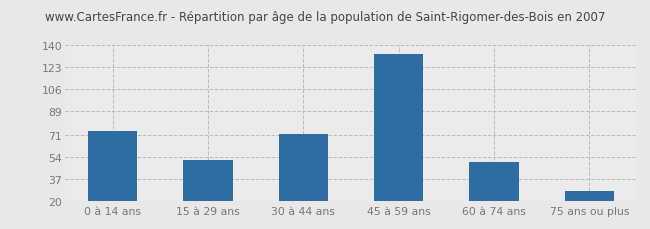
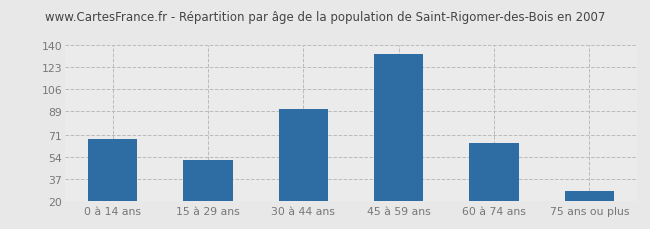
0 à 14 ans: 74 -> 68
30 à 44 ans: 72 -> 91
60 à 74 ans: 50 -> 65
